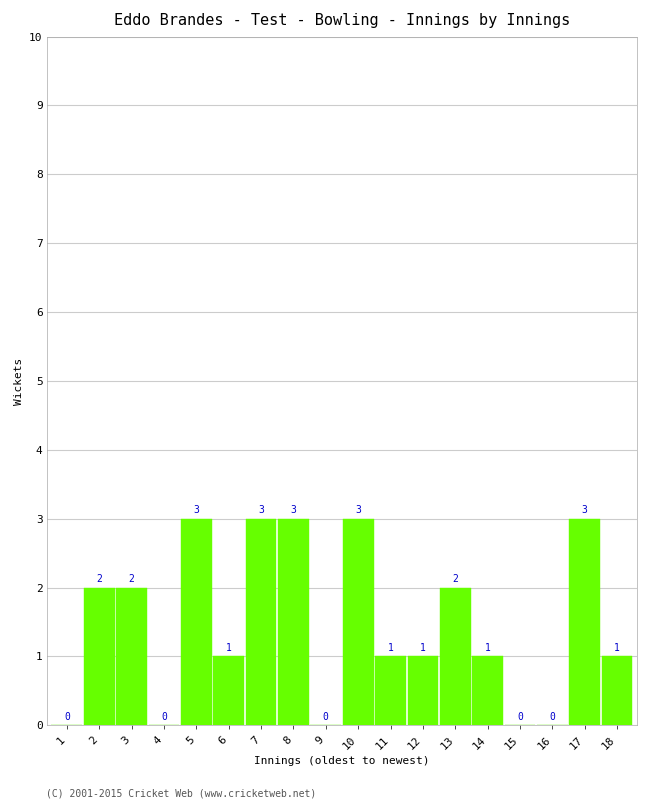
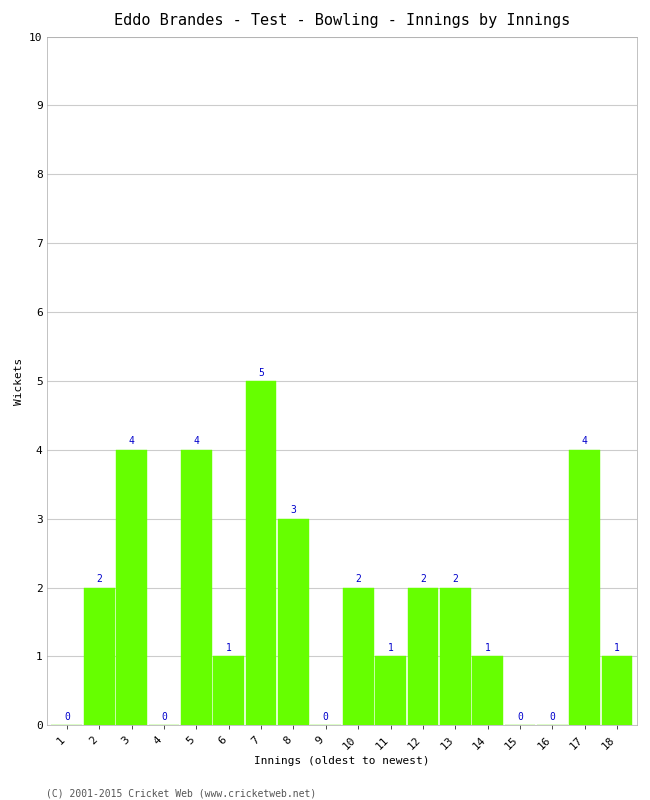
3: 2 -> 4
5: 3 -> 4
7: 3 -> 5
10: 3 -> 2
12: 1 -> 2
17: 3 -> 4
